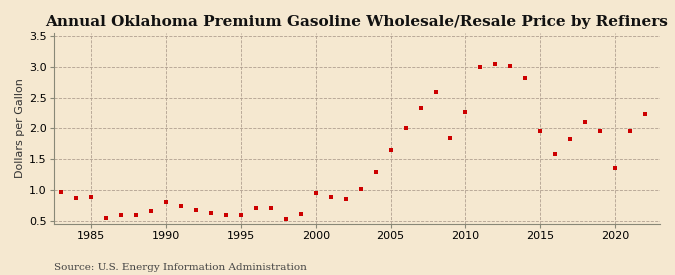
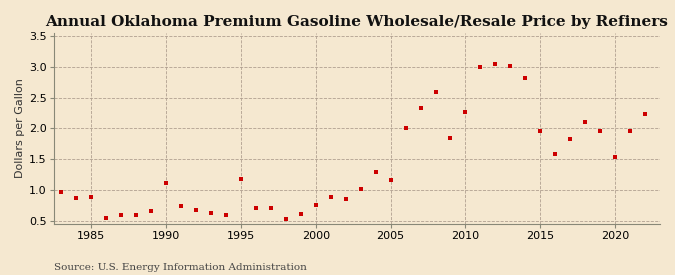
1990: 0.80 -> 1.12
1995: 0.60 -> 1.18
2000: 0.95 -> 0.76
2005: 1.65 -> 1.16
2020: 1.35 -> 1.54
